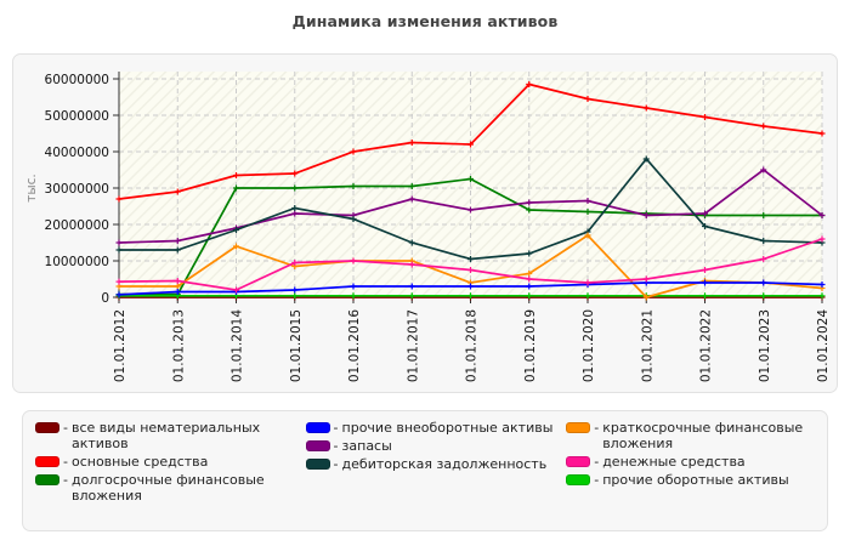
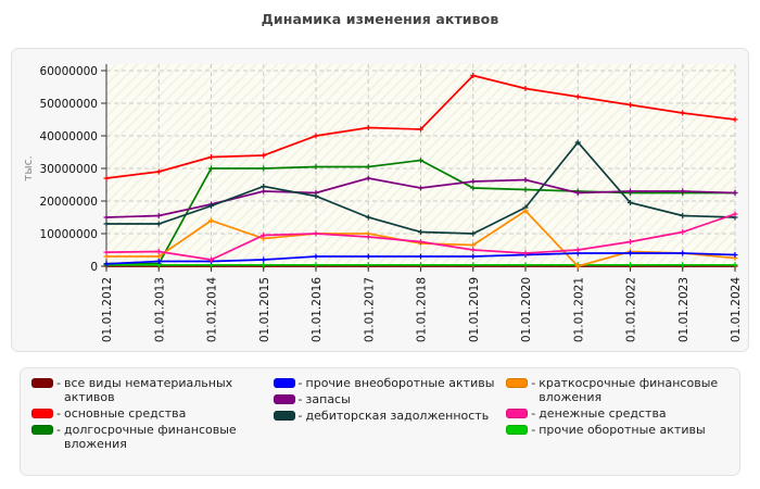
краткосрочные финансовые вложения/01.01.2018: 4000000 -> 7000000
дебиторская задолженность/01.01.2019: 12000000 -> 10000000
запасы/01.01.2023: 35000000 -> 23000000
